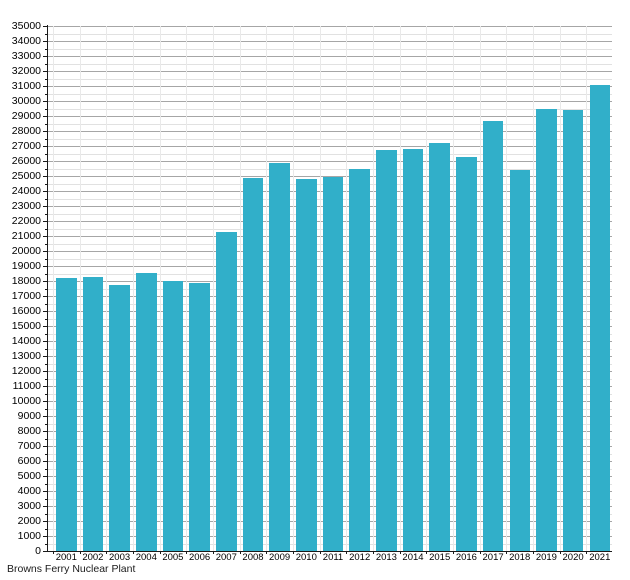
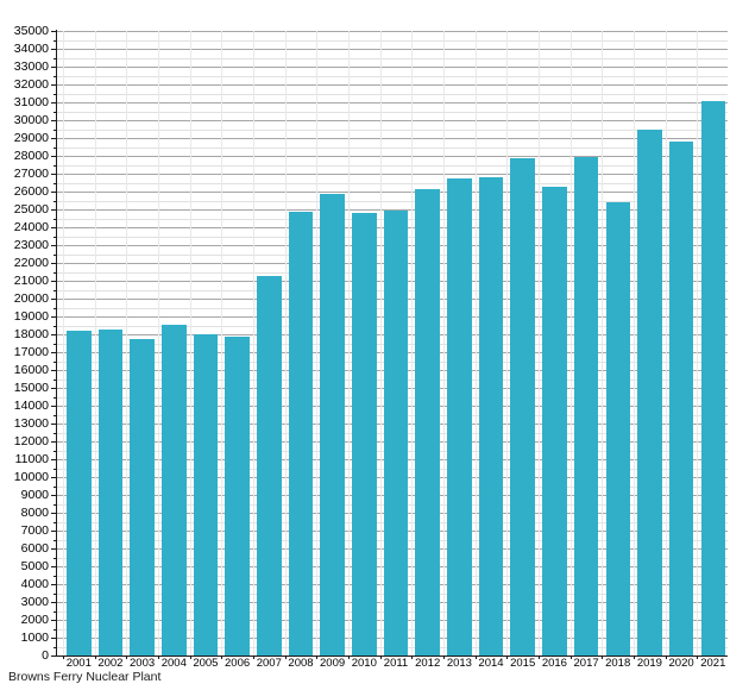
2012: 25500 -> 26200
2015: 27200 -> 27800
2017: 28700 -> 28000
2020: 29400 -> 28800
